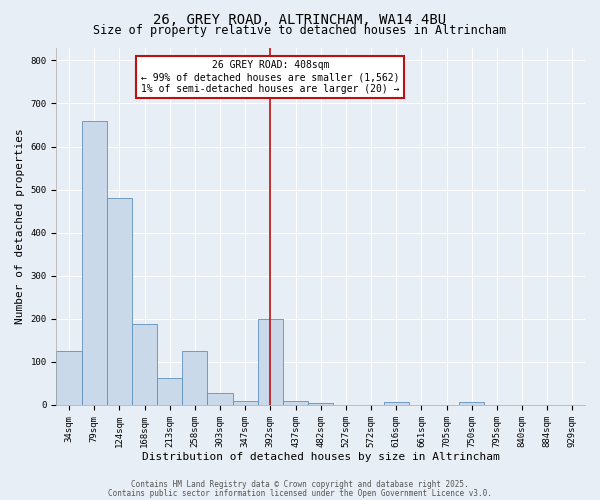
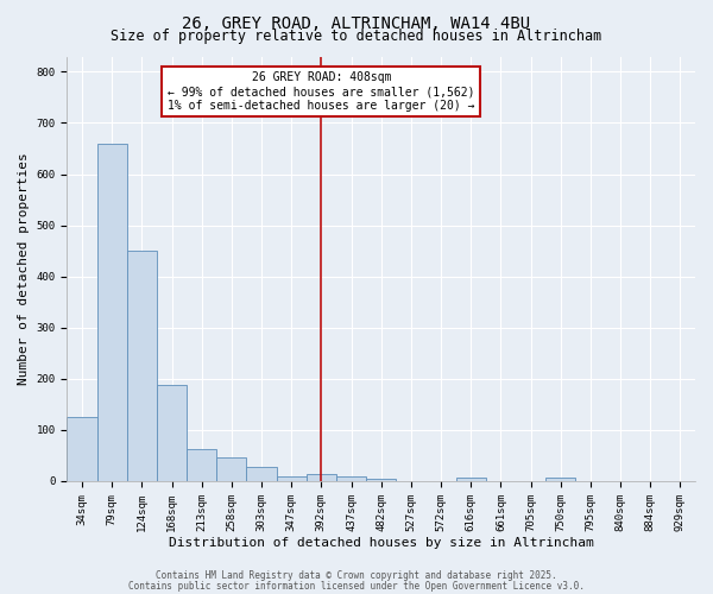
124sqm: 480 -> 450
258sqm: 125 -> 47
392sqm: 200 -> 15
